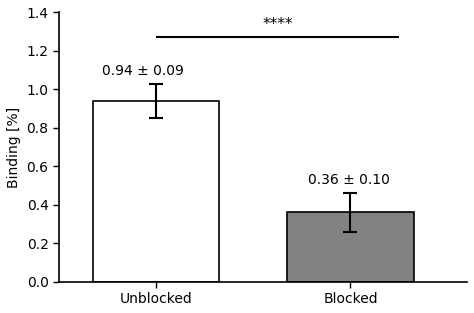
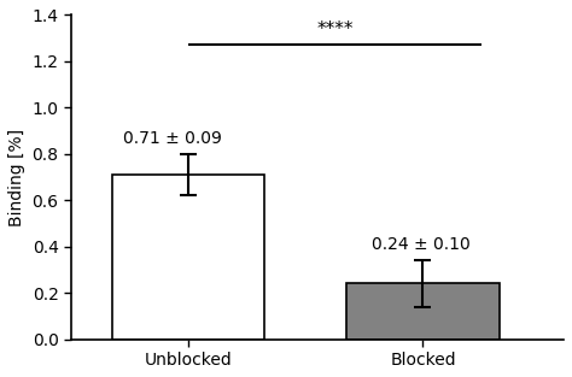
Unblocked: 0.94 -> 0.71
Blocked: 0.36 -> 0.24
